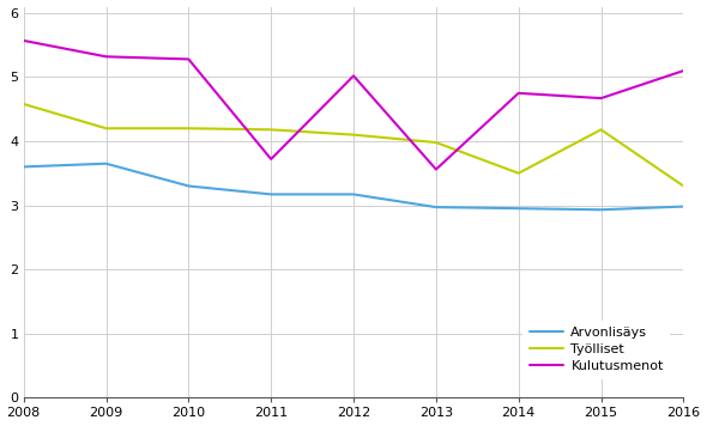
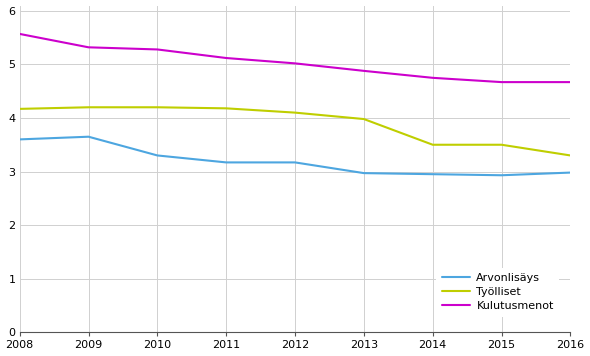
Työlliset/2008: 4.58 -> 4.17
Kulutusmenot/2011: 3.72 -> 5.12
Kulutusmenot/2013: 3.56 -> 4.88
Työlliset/2015: 4.18 -> 3.50
Kulutusmenot/2016: 5.10 -> 4.67
